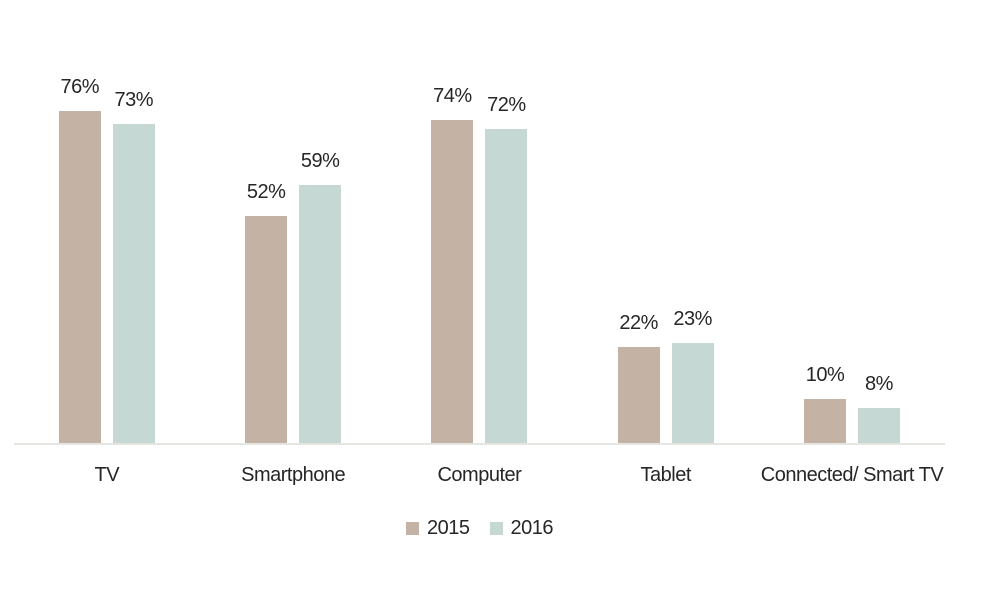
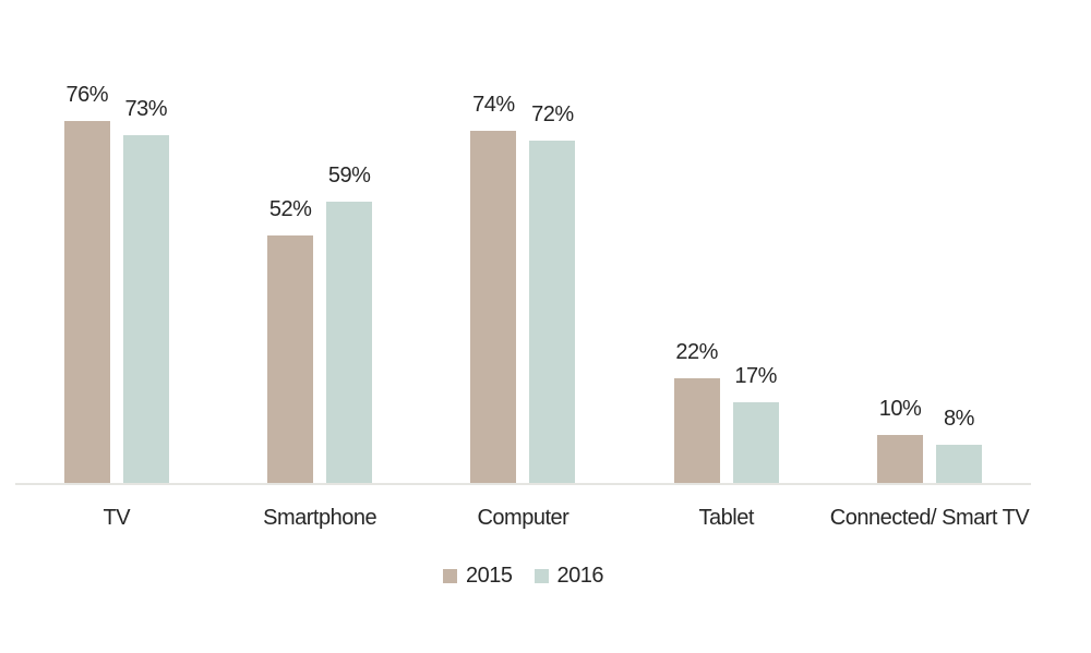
2016/Tablet: 23% -> 17%
